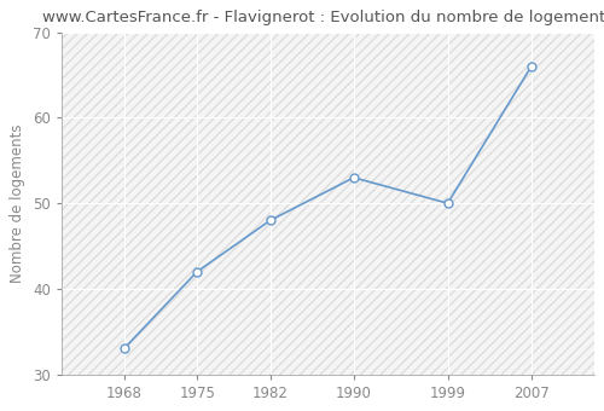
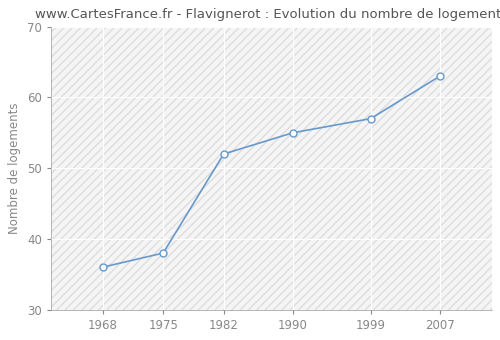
1968: 33 -> 36
1975: 42 -> 38
1982: 48 -> 52
1990: 53 -> 55
1999: 50 -> 57
2007: 66 -> 63
